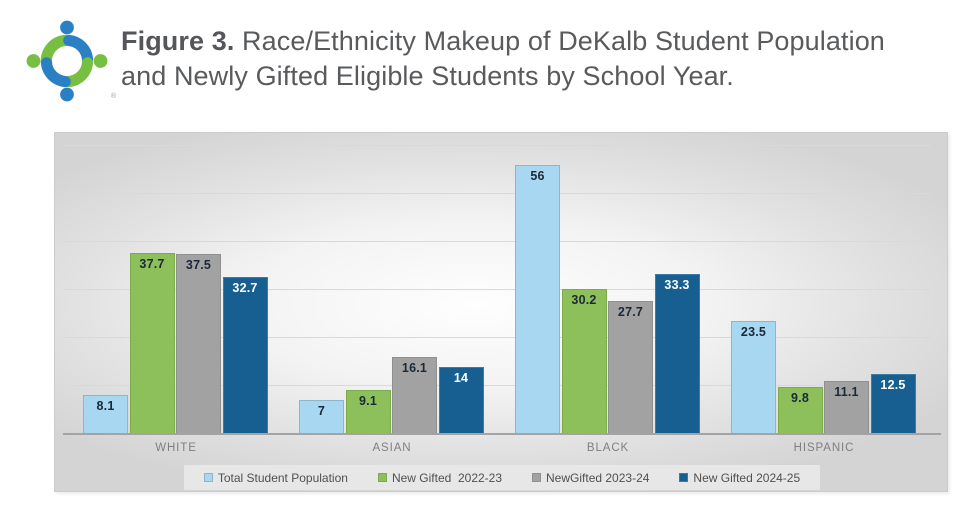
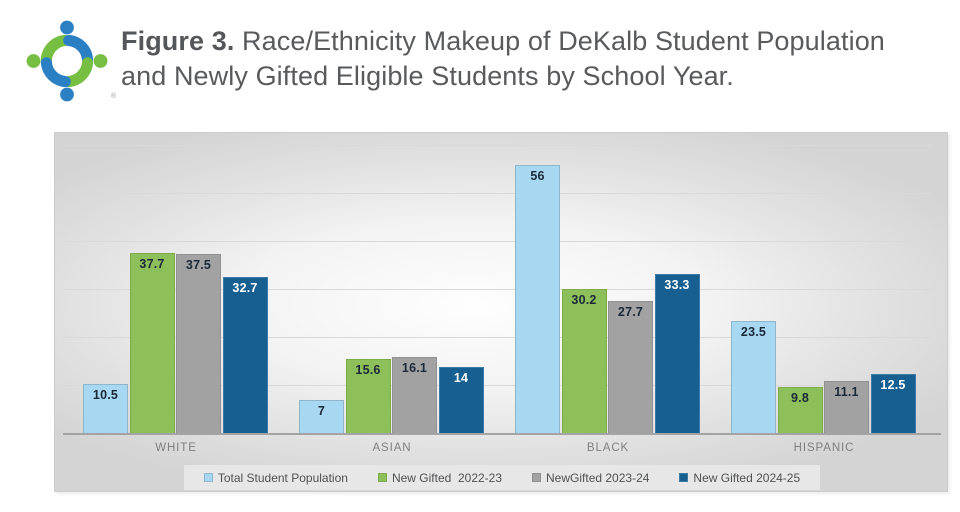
Total Student Population/WHITE: 8.1 -> 10.5
New Gifted 2022-23/ASIAN: 9.1 -> 15.6
